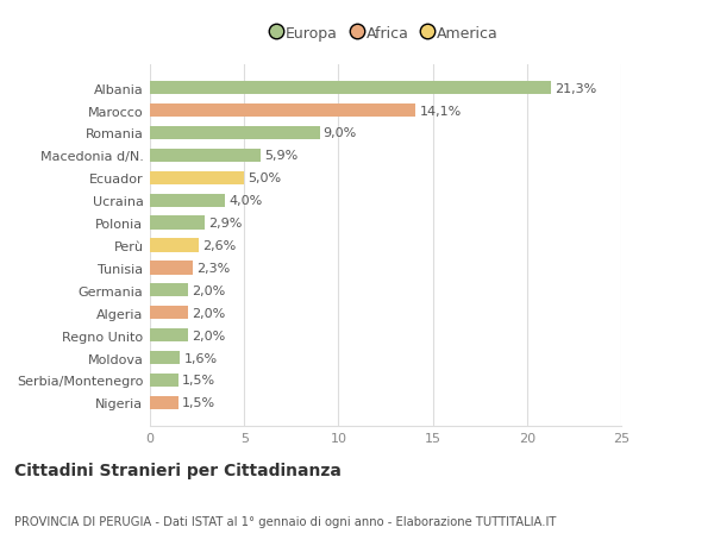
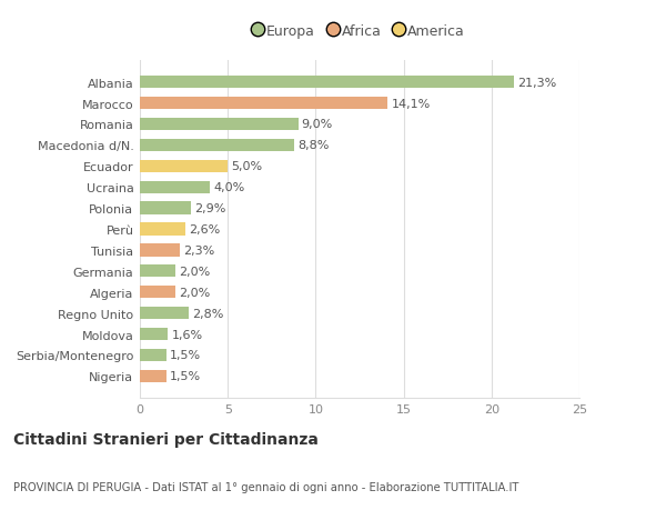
Macedonia d/N.: 5,9% -> 8,8%
Regno Unito: 2,0% -> 2,8%
